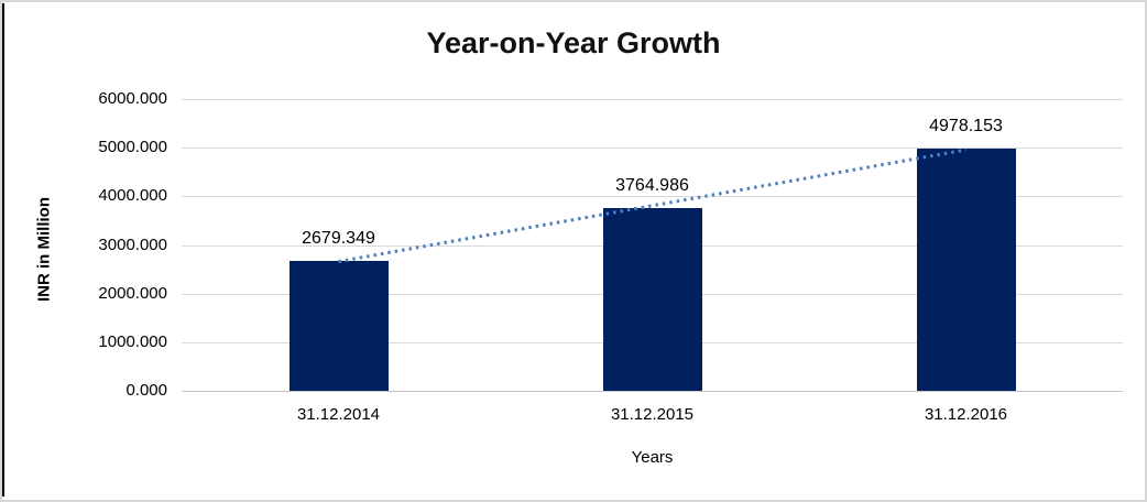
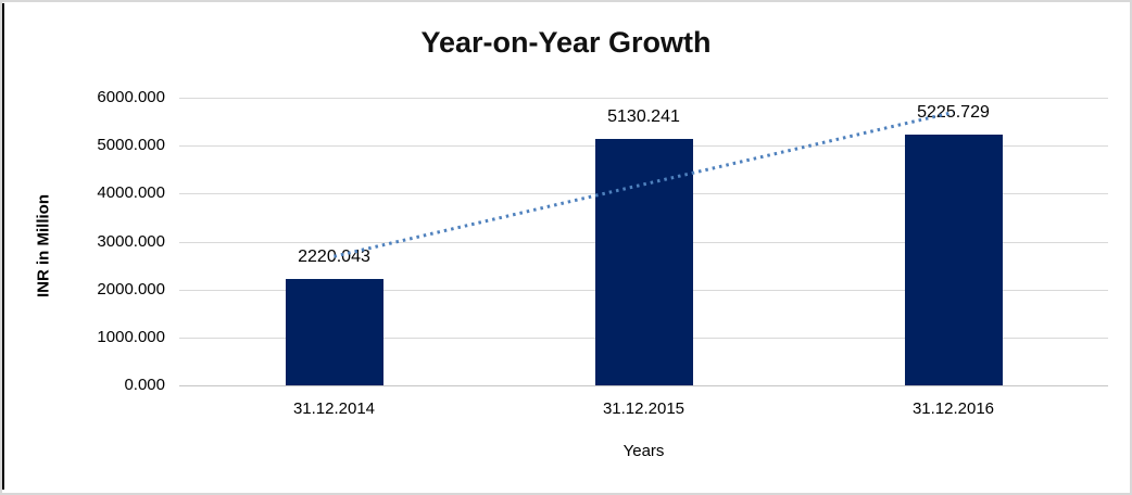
31.12.2014: 2679.349 -> 2220.043
31.12.2015: 3764.986 -> 5130.241
31.12.2016: 4978.153 -> 5225.729
